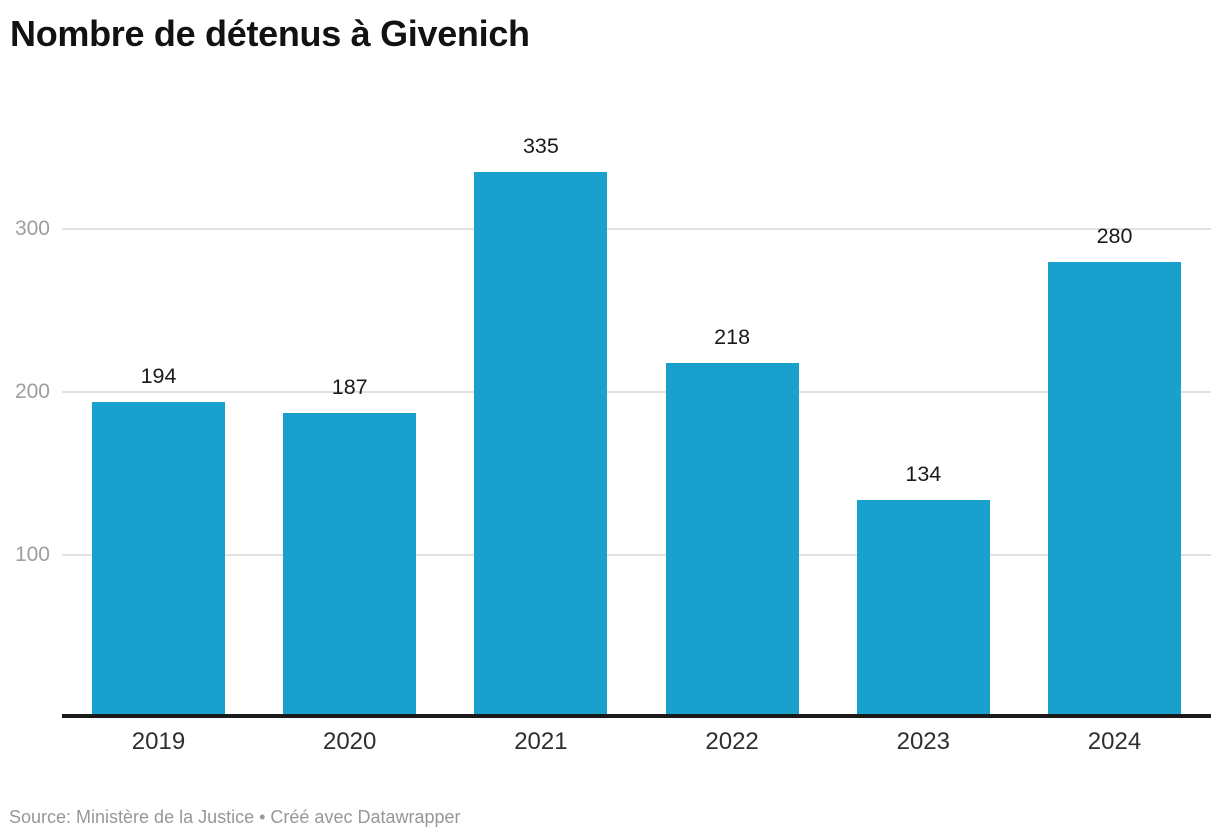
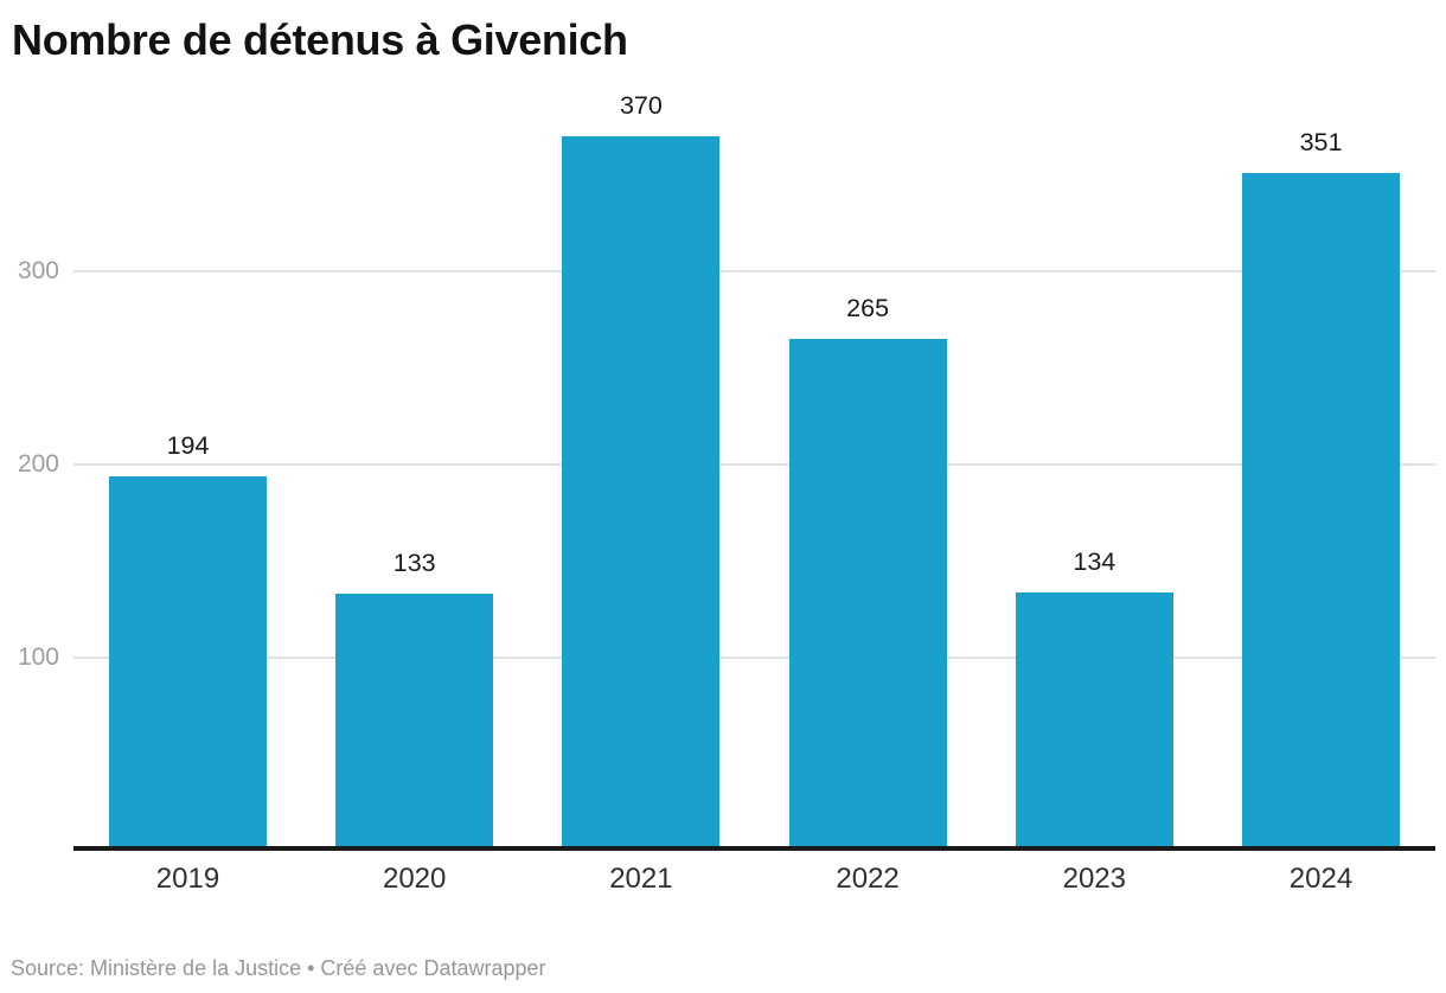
2020: 187 -> 133
2021: 335 -> 370
2022: 218 -> 265
2024: 280 -> 351
